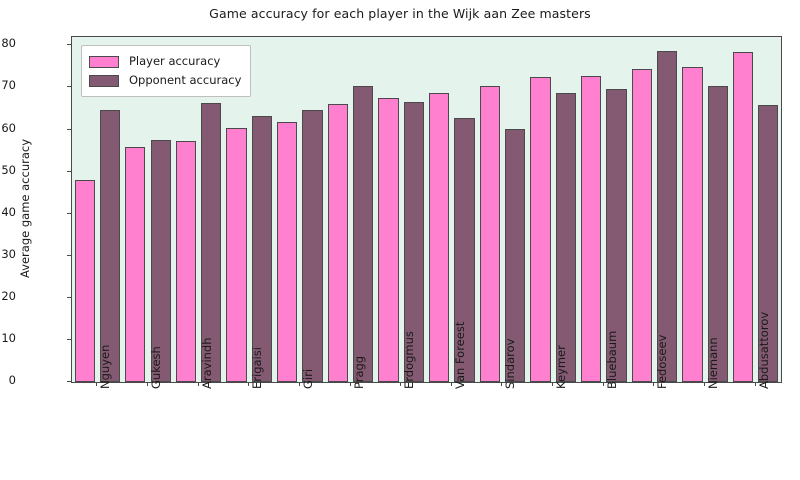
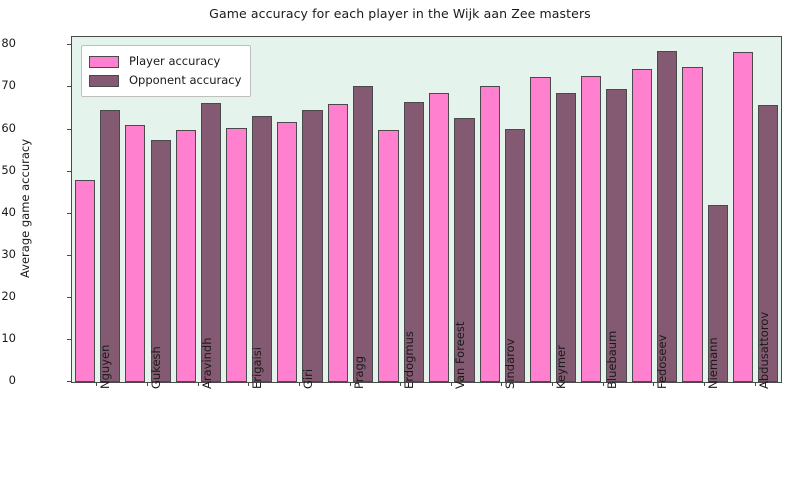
Player accuracy/Gukesh: 56 -> 61
Player accuracy/Aravindh: 57 -> 60
Player accuracy/Erdogmus: 68 -> 60
Opponent accuracy/Niemann: 70 -> 42
